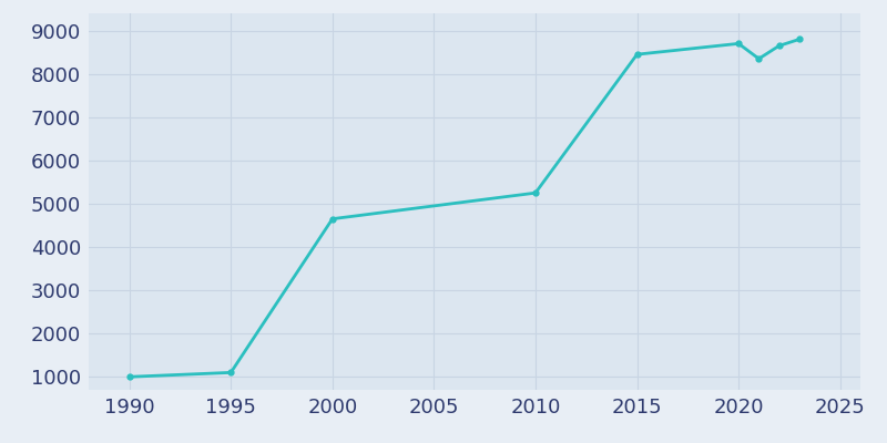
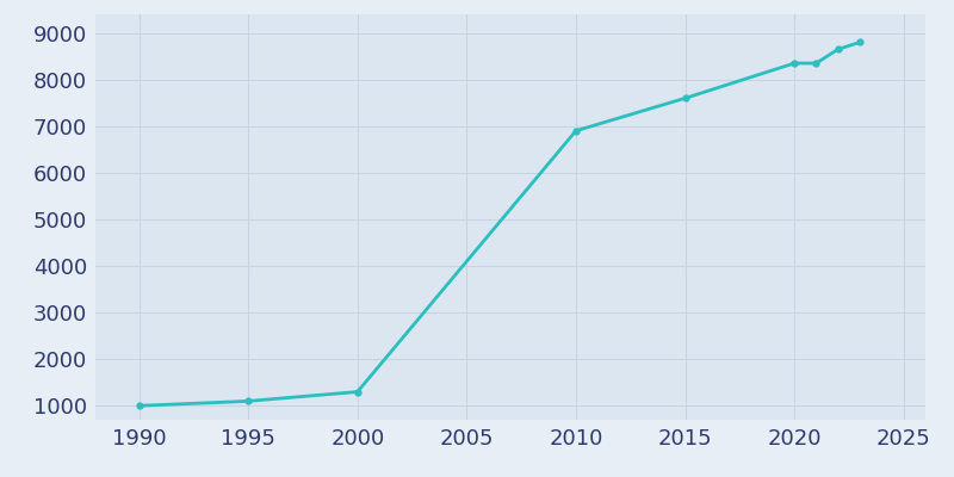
2000: 4650 -> 1300
2010: 5250 -> 6900
2015: 8450 -> 7600
2020: 8700 -> 8350
